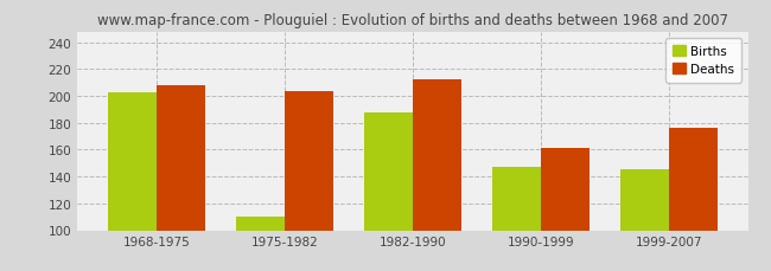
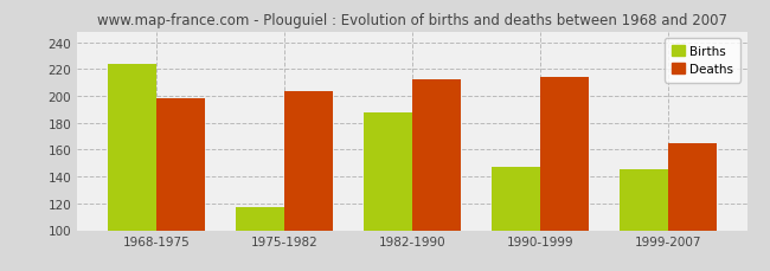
Births/1968-1975: 203 -> 224
Deaths/1968-1975: 208 -> 198
Births/1975-1982: 110 -> 117
Deaths/1990-1999: 161 -> 214
Deaths/1999-2007: 176 -> 165
